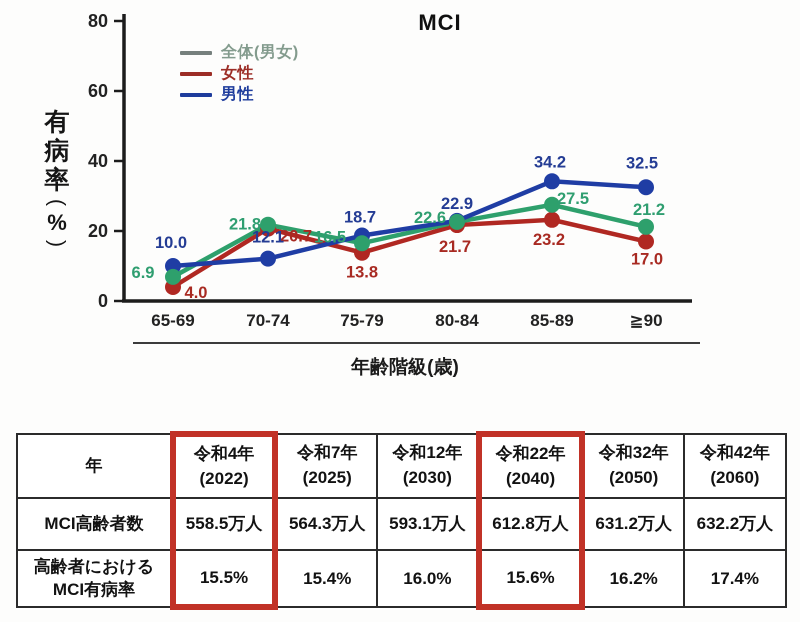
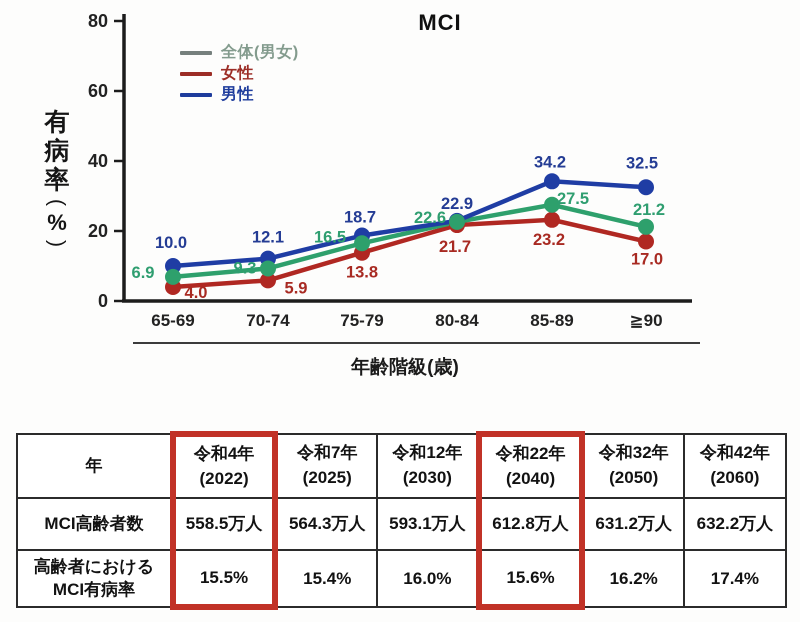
全体(男女)/70-74: 21.8 -> 9.3
女性/70-74: 20.7 -> 5.9
